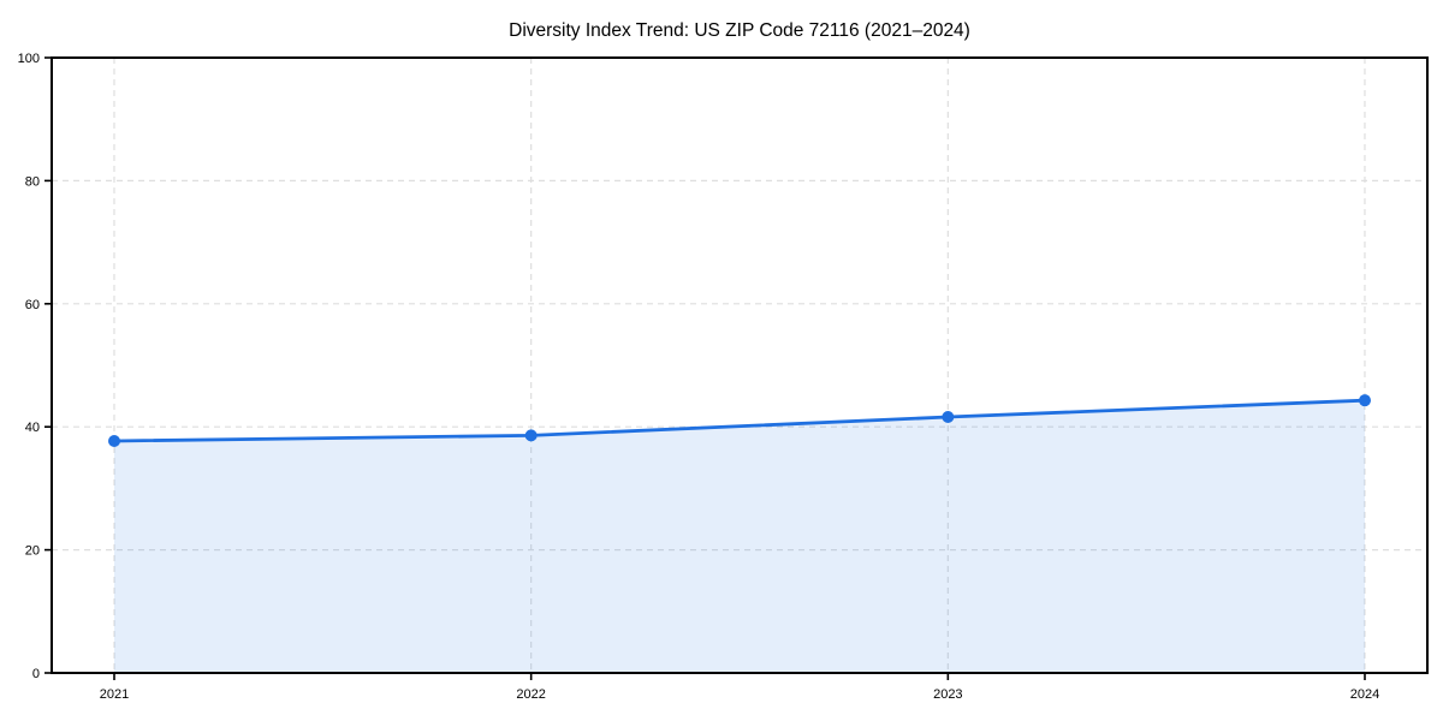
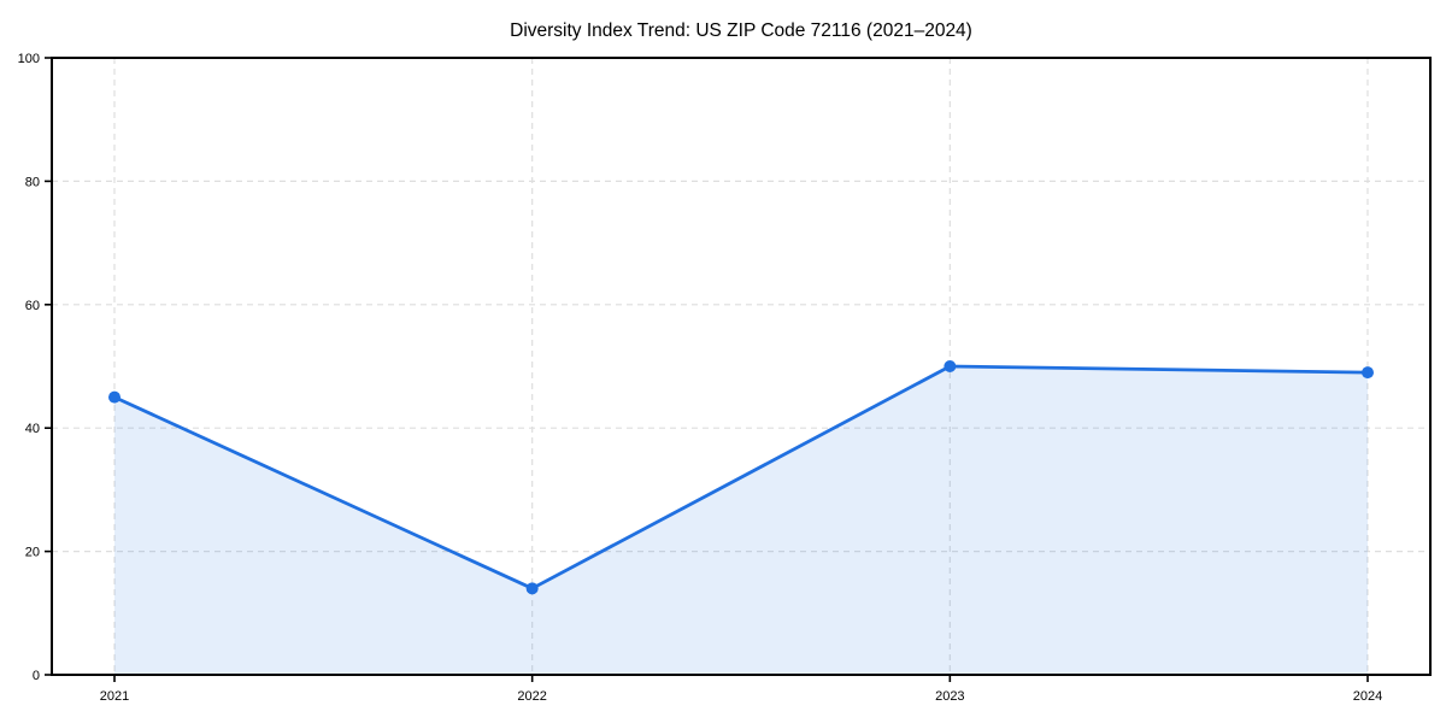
2021: 38 -> 45
2022: 39 -> 14
2023: 42 -> 50
2024: 44 -> 49
